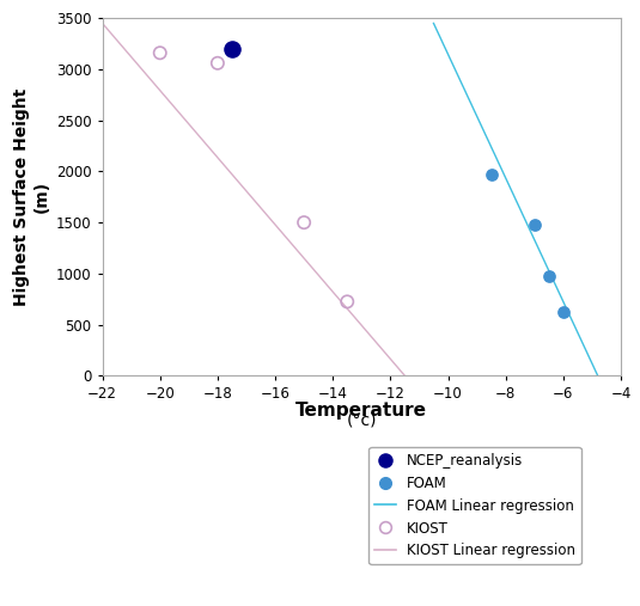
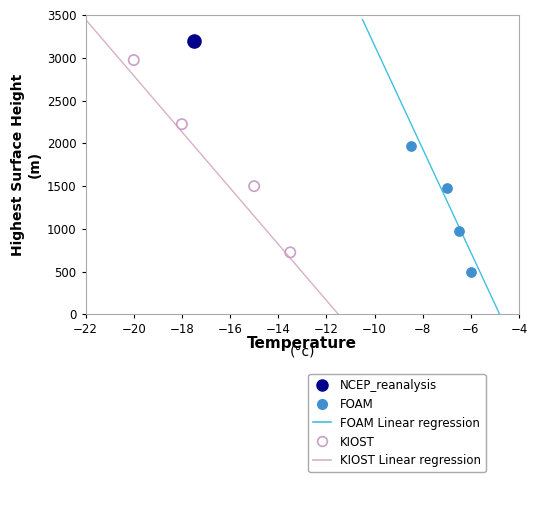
KIOST/−20: 3160 -> 2980
KIOST/−18: 3060 -> 2220
FOAM/−6: 620 -> 500
